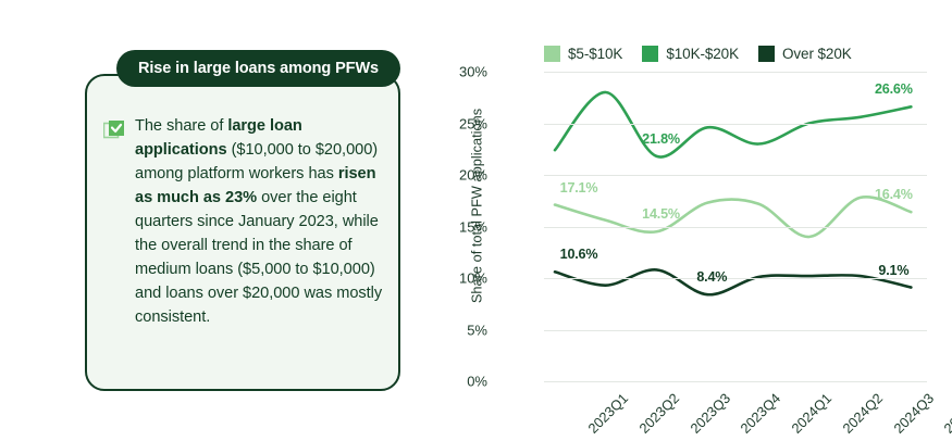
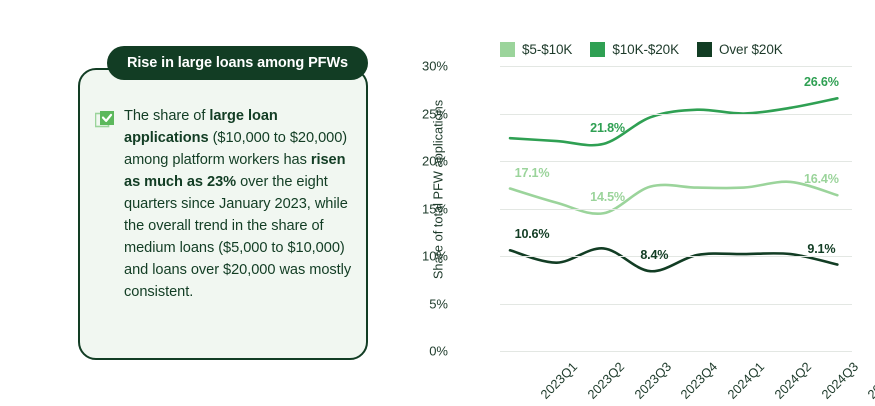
$10K-$20K/2023Q2: 28% -> 22%
$10K-$20K/2024Q1: 23% -> 25%
$5-$10K/2024Q2: 14% -> 17%
